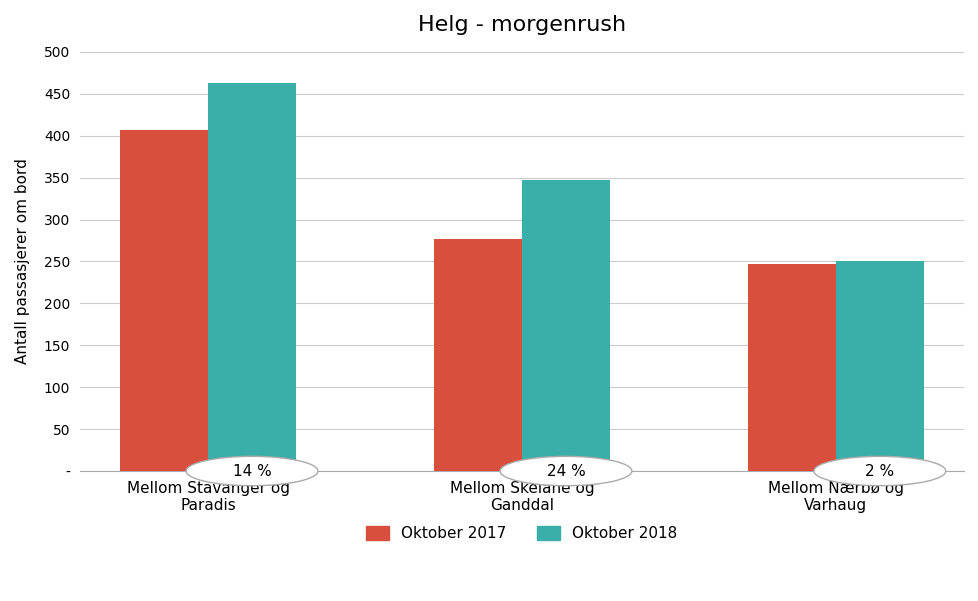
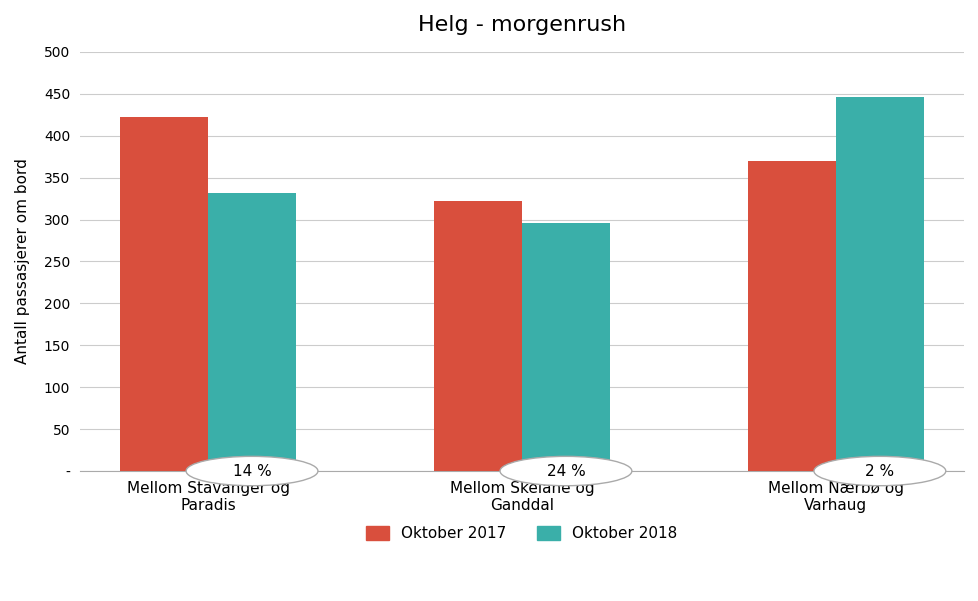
Oktober 2017/Mellom Stavanger og Paradis: 407 -> 422
Oktober 2018/Mellom Stavanger og Paradis: 463 -> 332
Oktober 2017/Mellom Skeiane og Ganddal: 277 -> 322
Oktober 2018/Mellom Skeiane og Ganddal: 347 -> 296
Oktober 2017/Mellom Nærbø og Varhaug: 247 -> 370
Oktober 2018/Mellom Nærbø og Varhaug: 250 -> 446
